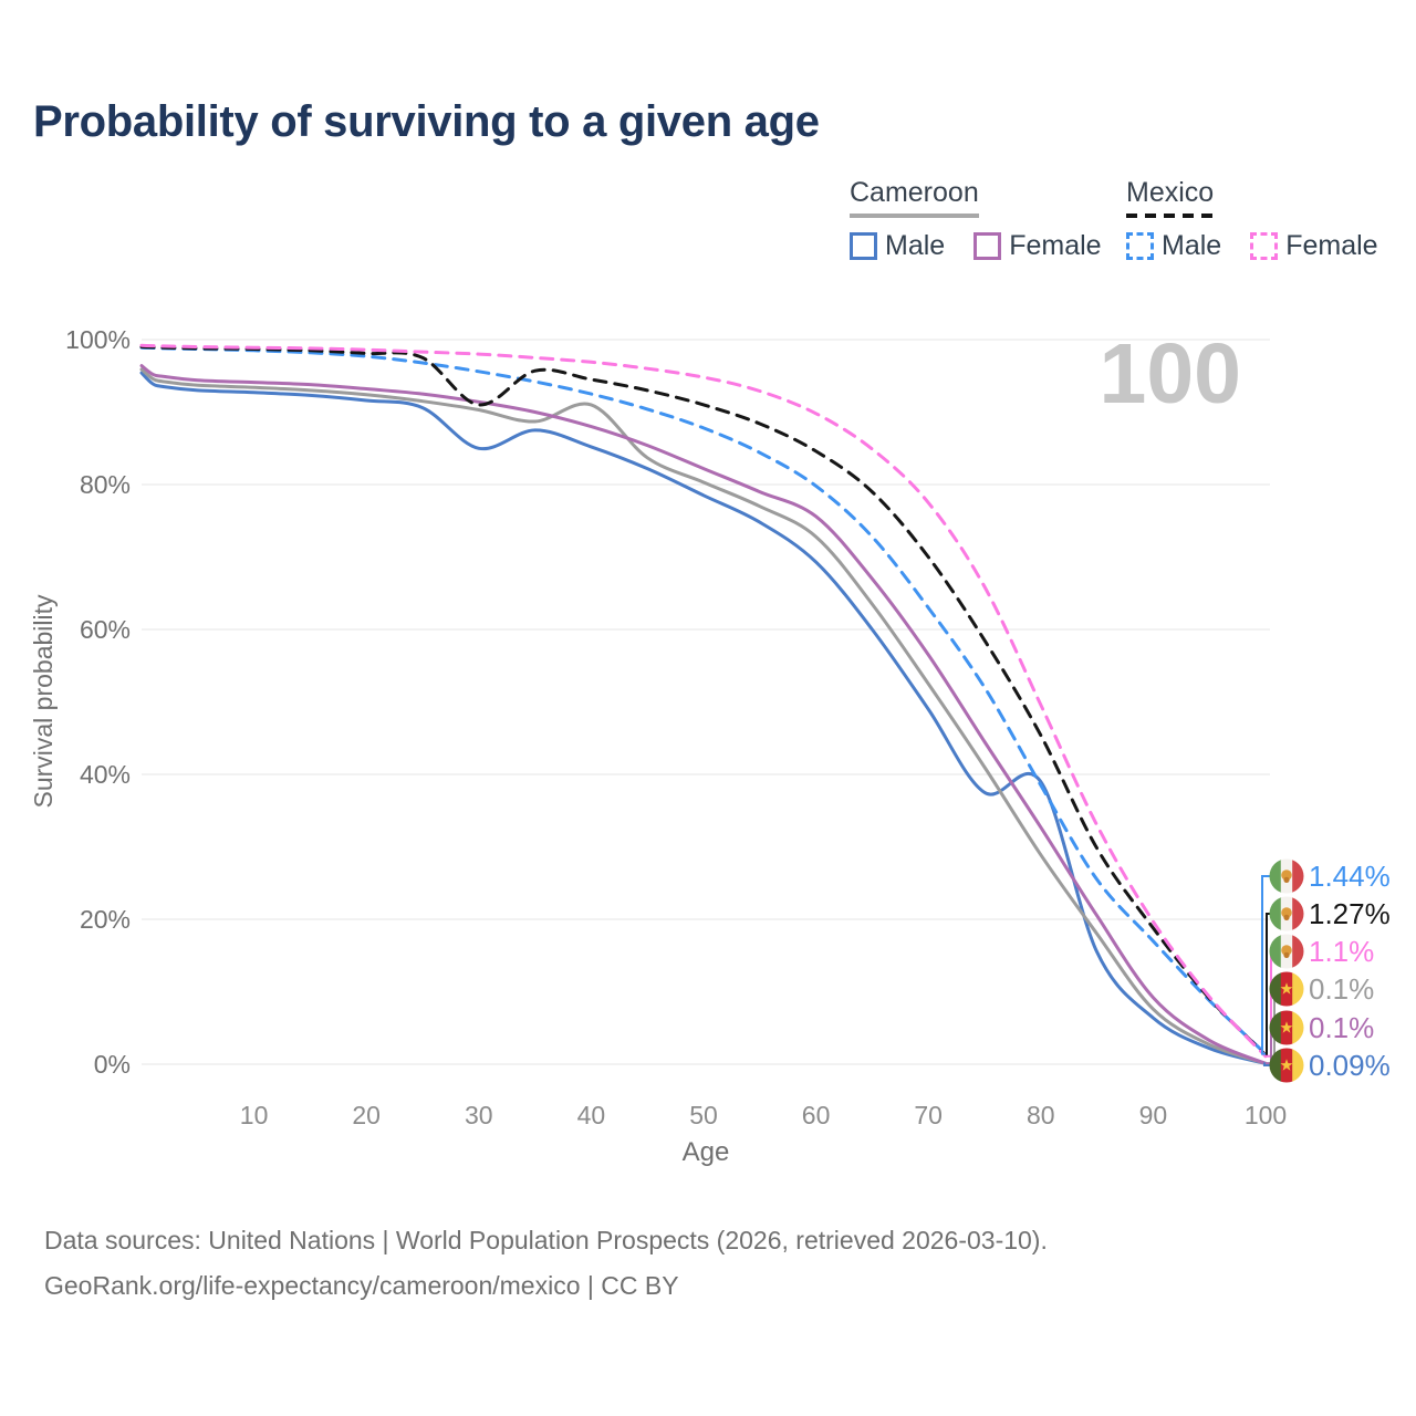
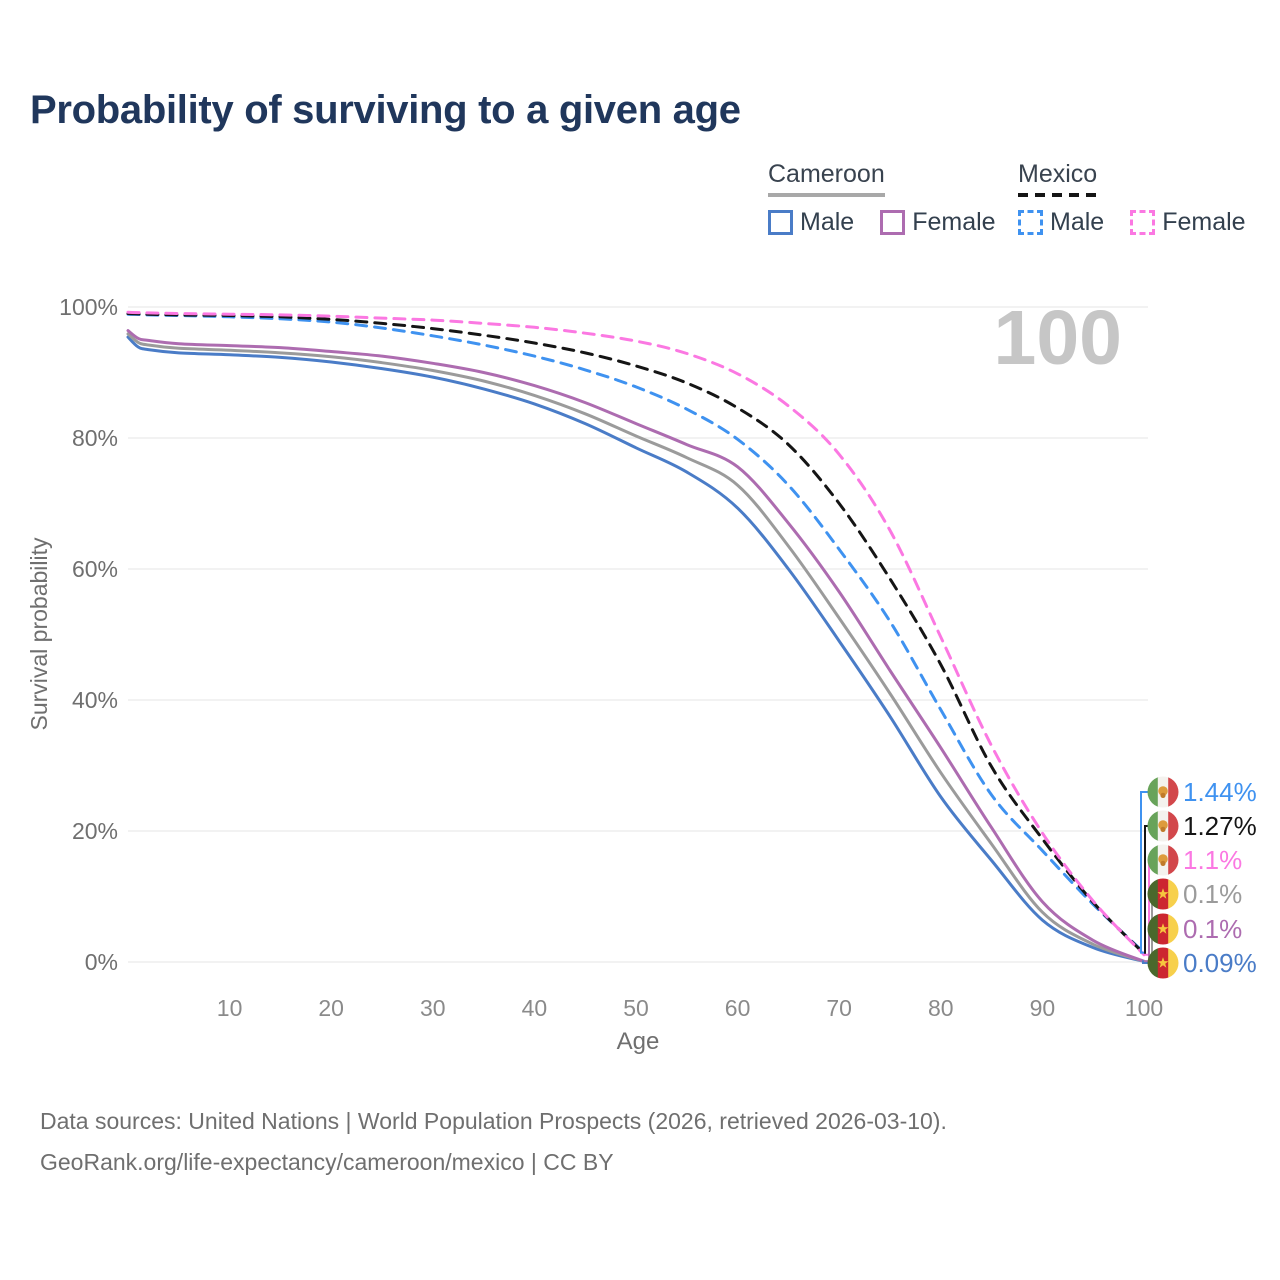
Cameroon Male/30: 85% -> 89%
Mexico/30: 91% -> 97%
Cameroon/40: 91% -> 86%
Cameroon Male/80: 39% -> 25%
